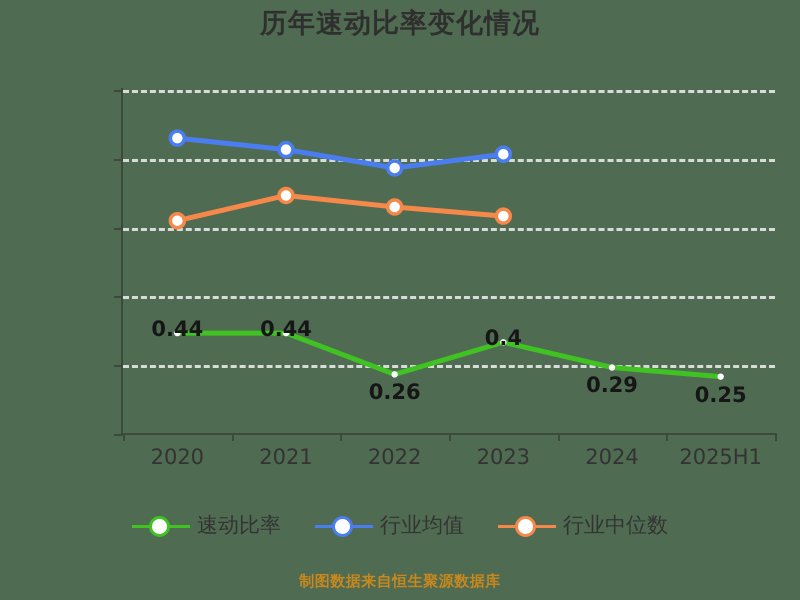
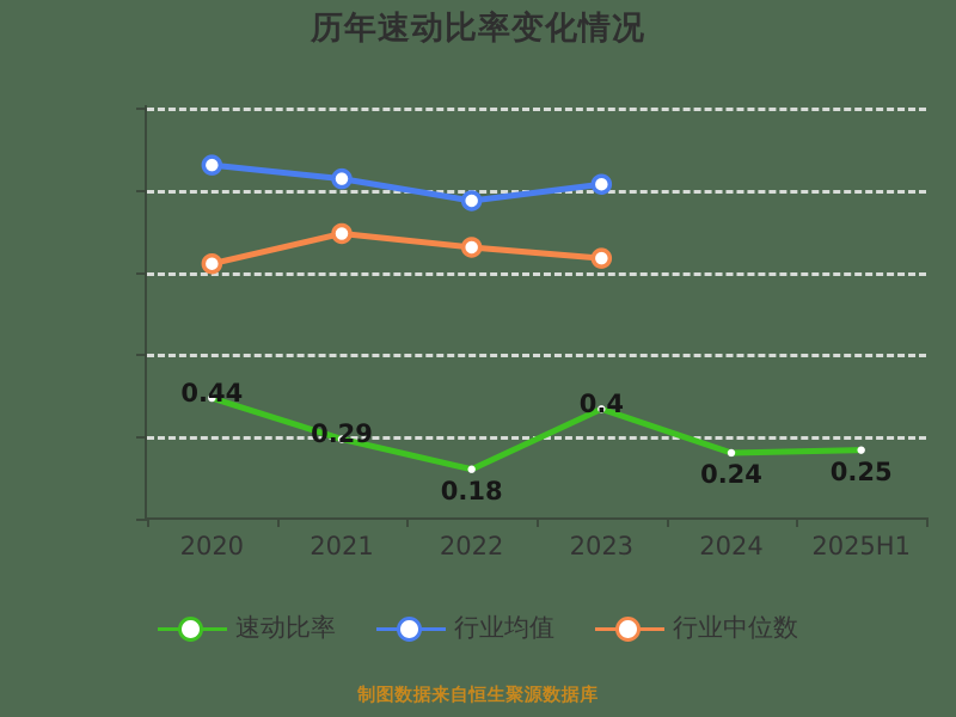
速动比率/2021: 0.44 -> 0.29
速动比率/2022: 0.26 -> 0.18
速动比率/2024: 0.29 -> 0.24
